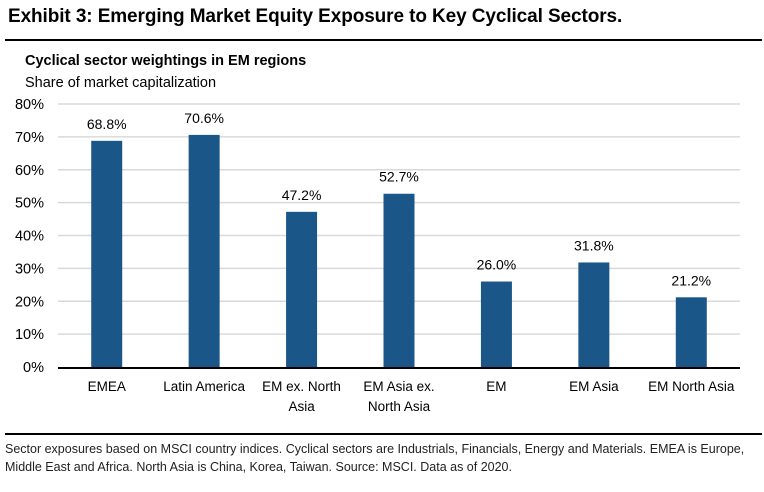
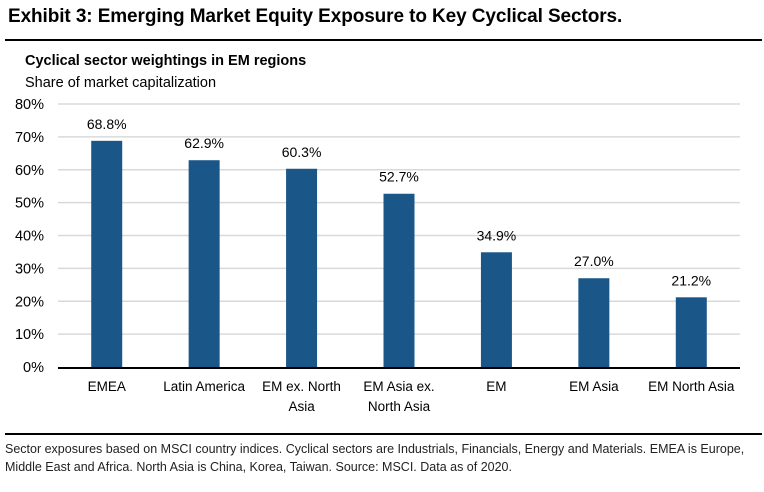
Latin America: 70.6% -> 62.9%
EM ex. North Asia: 47.2% -> 60.3%
EM: 26.0% -> 34.9%
EM Asia: 31.8% -> 27.0%
